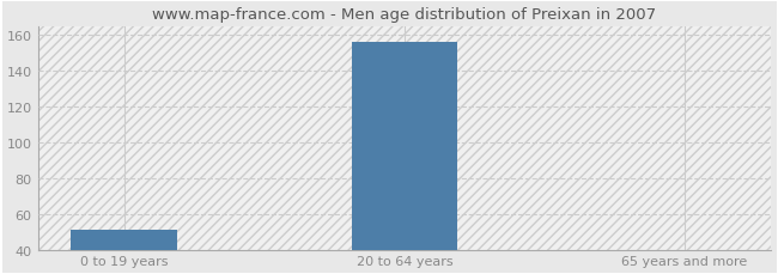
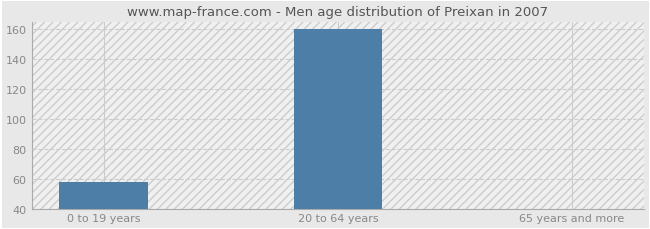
0 to 19 years: 51 -> 58
20 to 64 years: 156 -> 160
